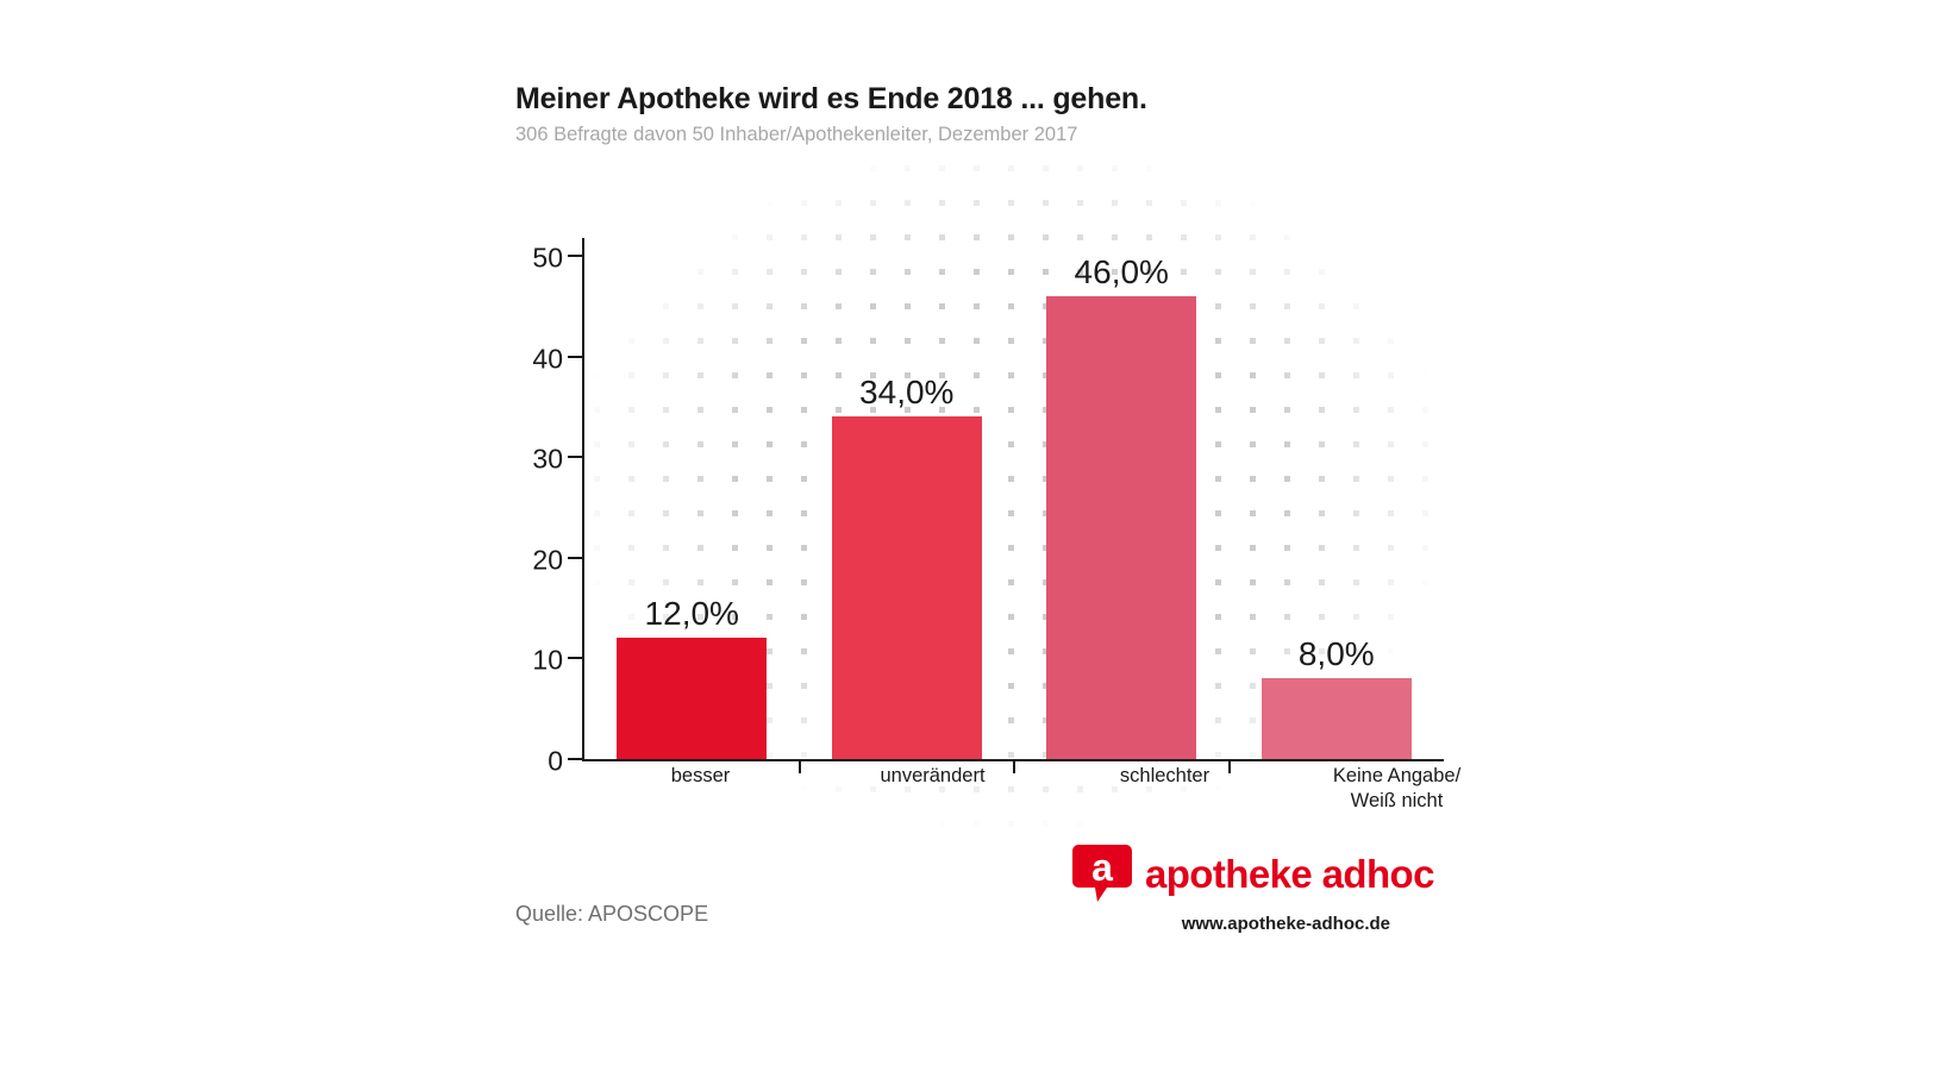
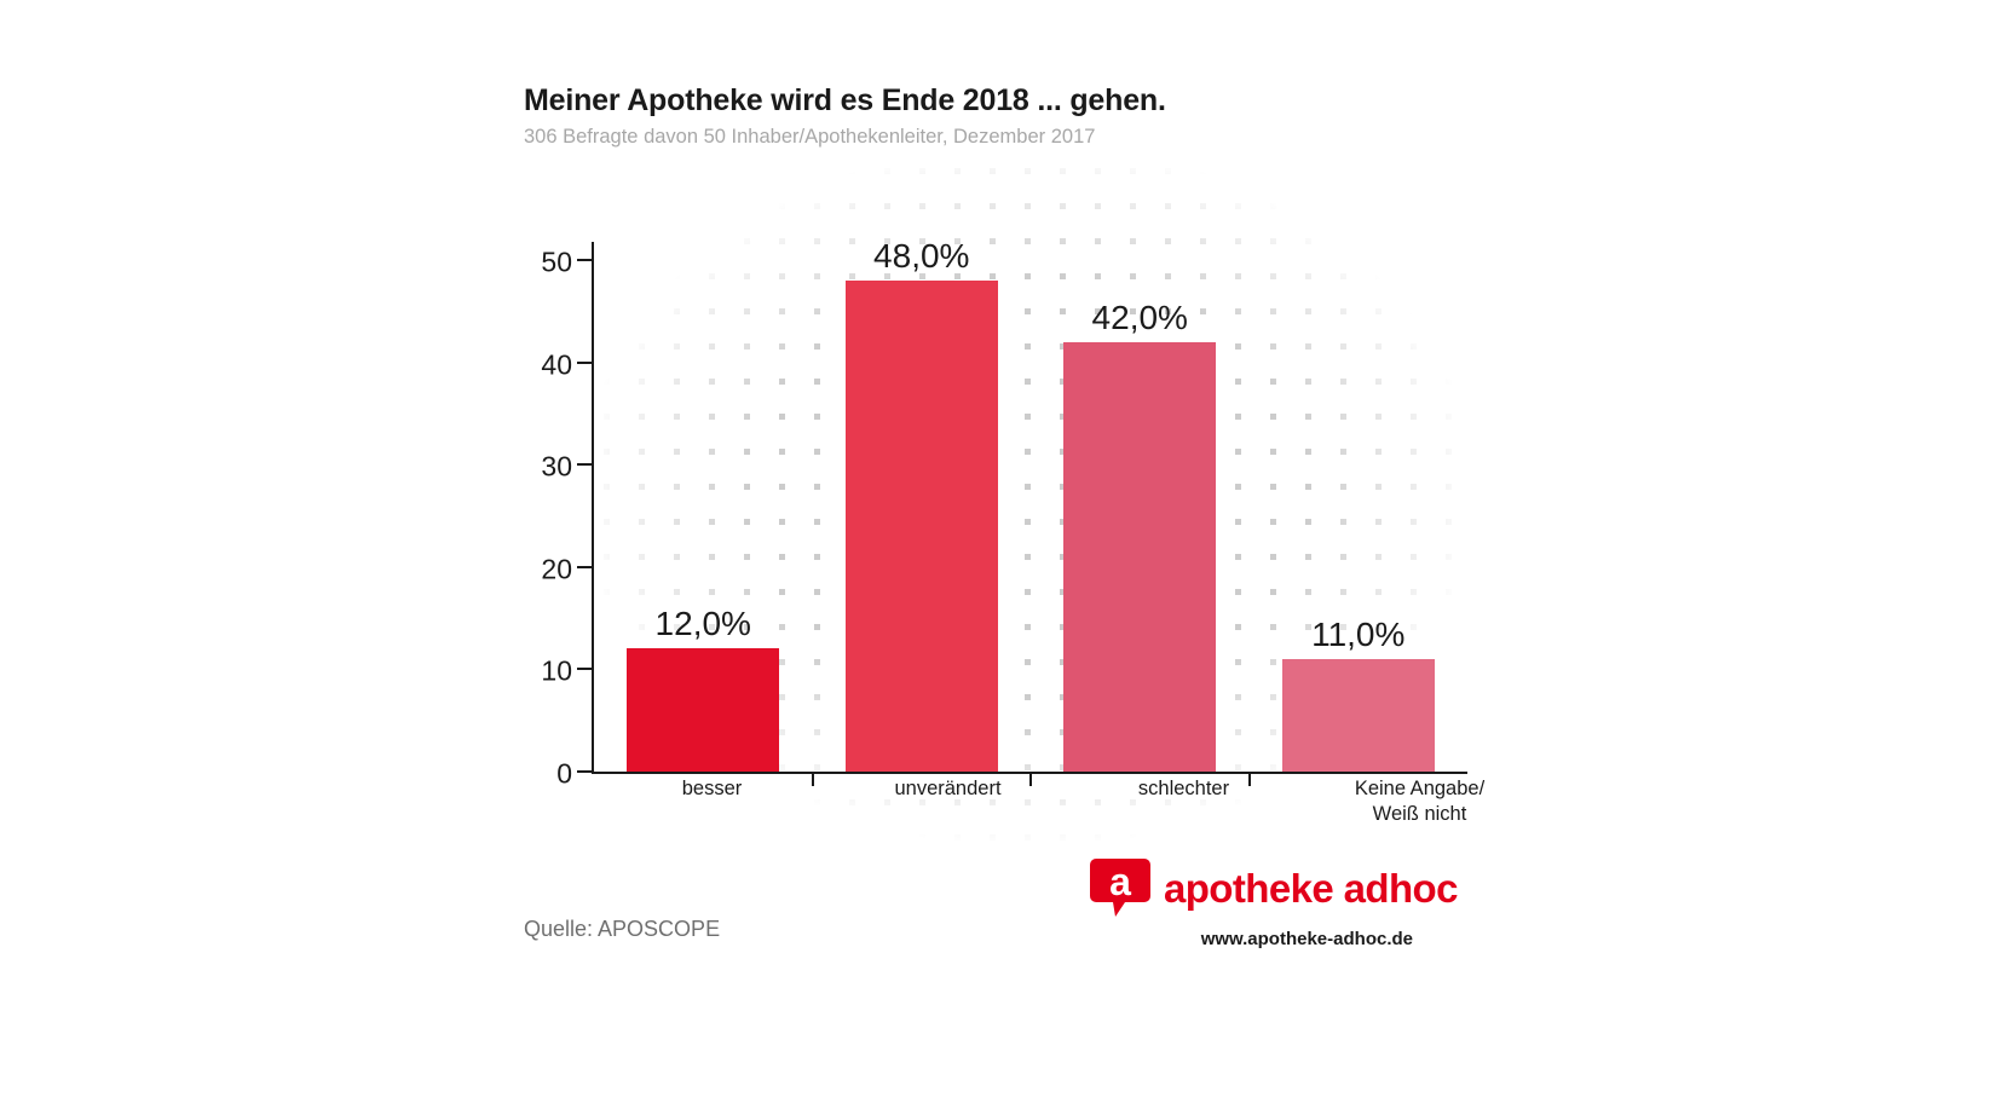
unverändert: 34,0% -> 48,0%
schlechter: 46,0% -> 42,0%
Keine Angabe/ Weiß nicht: 8,0% -> 11,0%
